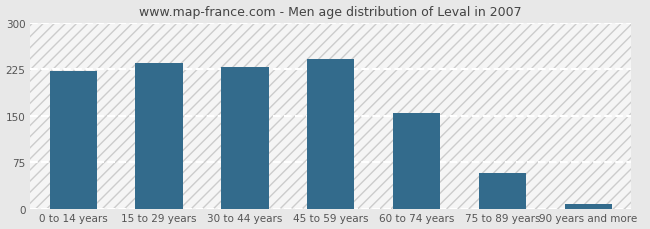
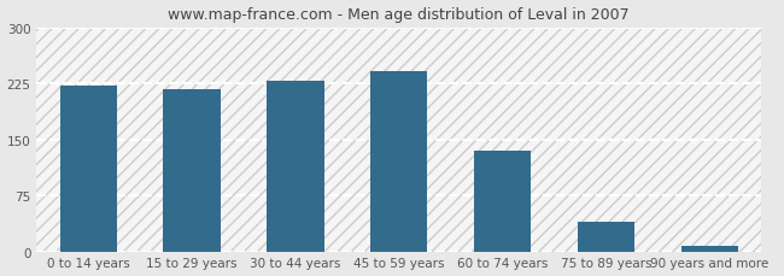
15 to 29 years: 236 -> 218
60 to 74 years: 154 -> 135
75 to 89 years: 58 -> 40
